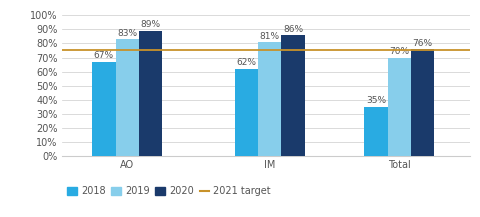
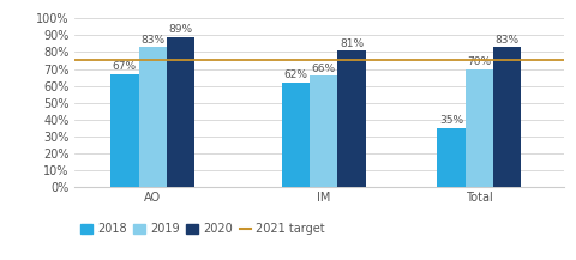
2019/IM: 81% -> 66%
2020/IM: 86% -> 81%
2020/Total: 76% -> 83%
